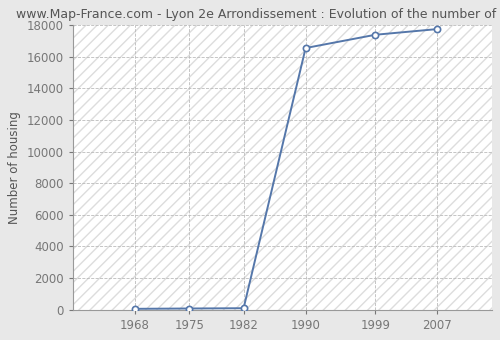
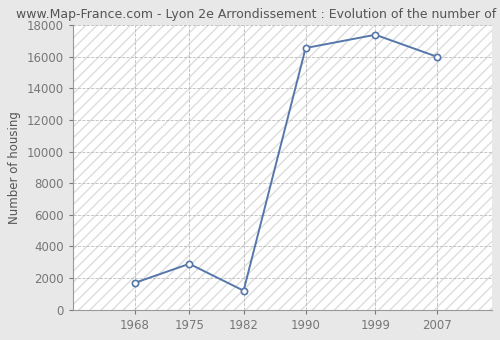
1968: 100 -> 1700
1975: 100 -> 2900
1982: 100 -> 1200
2007: 17800 -> 16000
